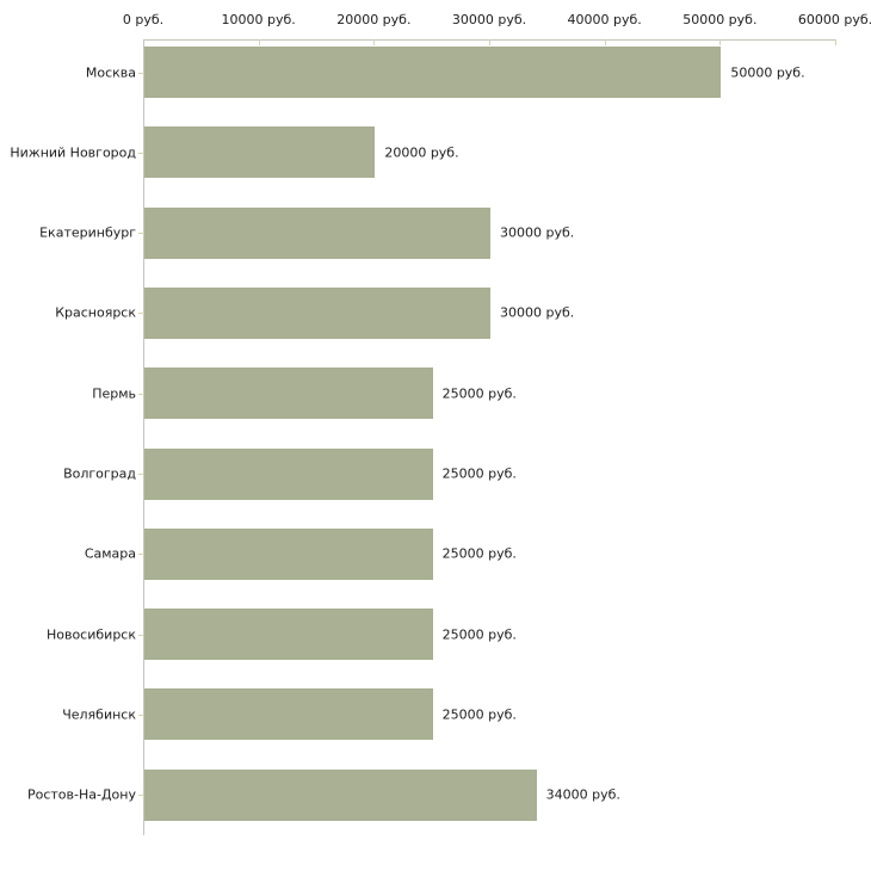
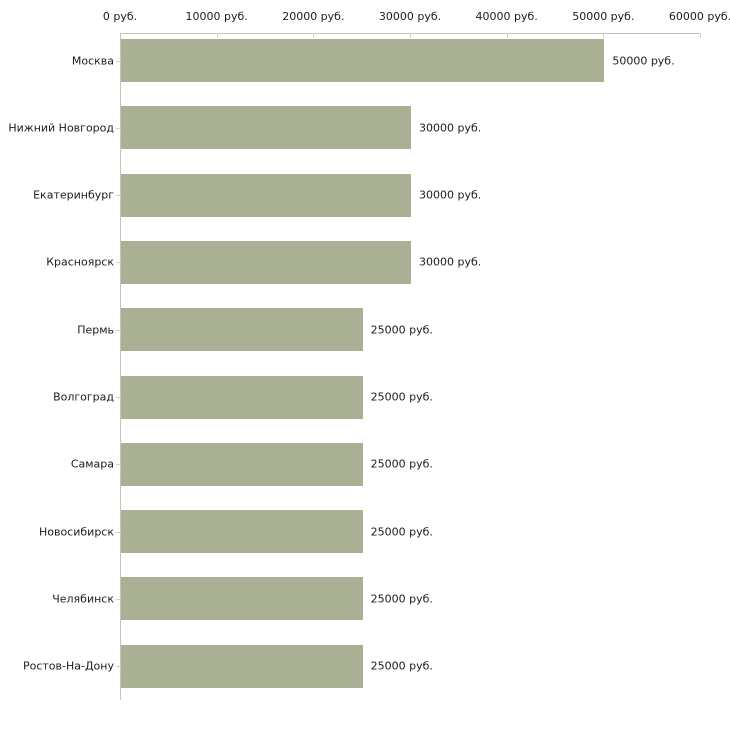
Нижний Новгород: 20000 -> 30000
Ростов-На-Дону: 34000 -> 25000
